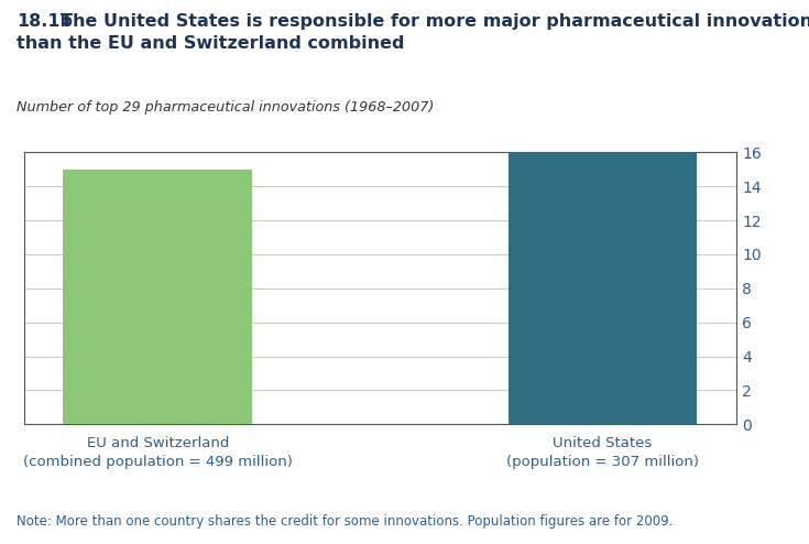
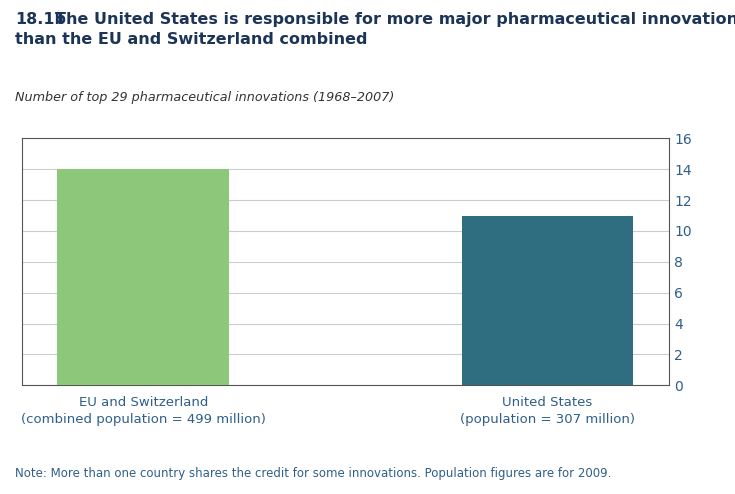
EU and Switzerland (combined population = 499 million): 15 -> 14
United States (population = 307 million): 16 -> 11
